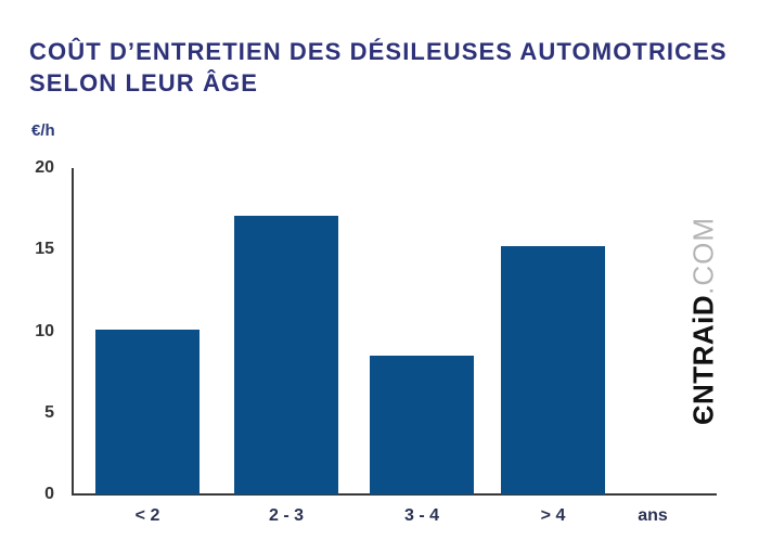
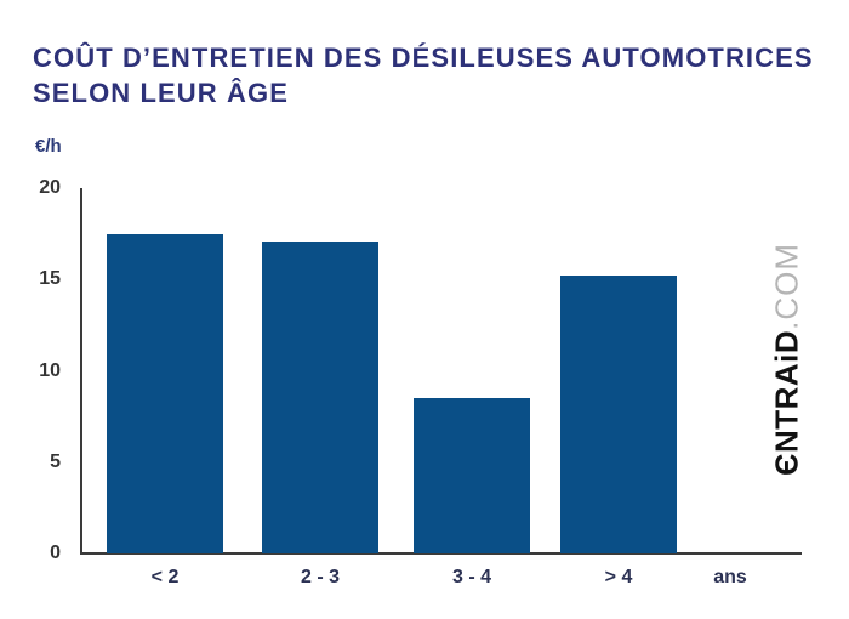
< 2: 10.1 -> 17.5
